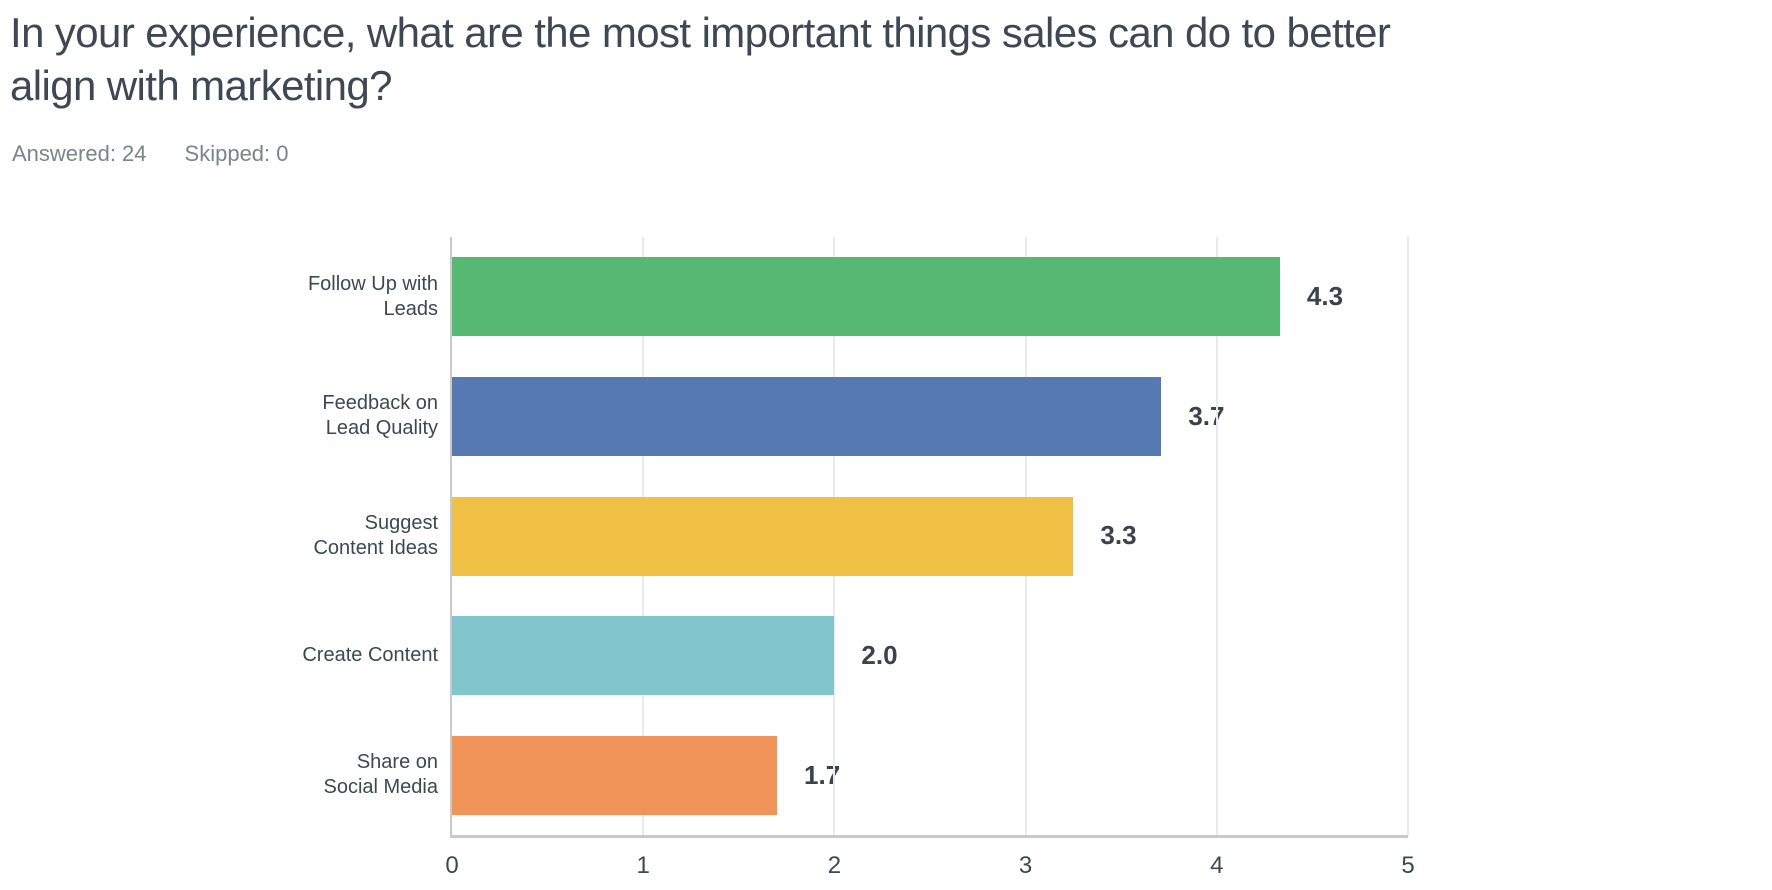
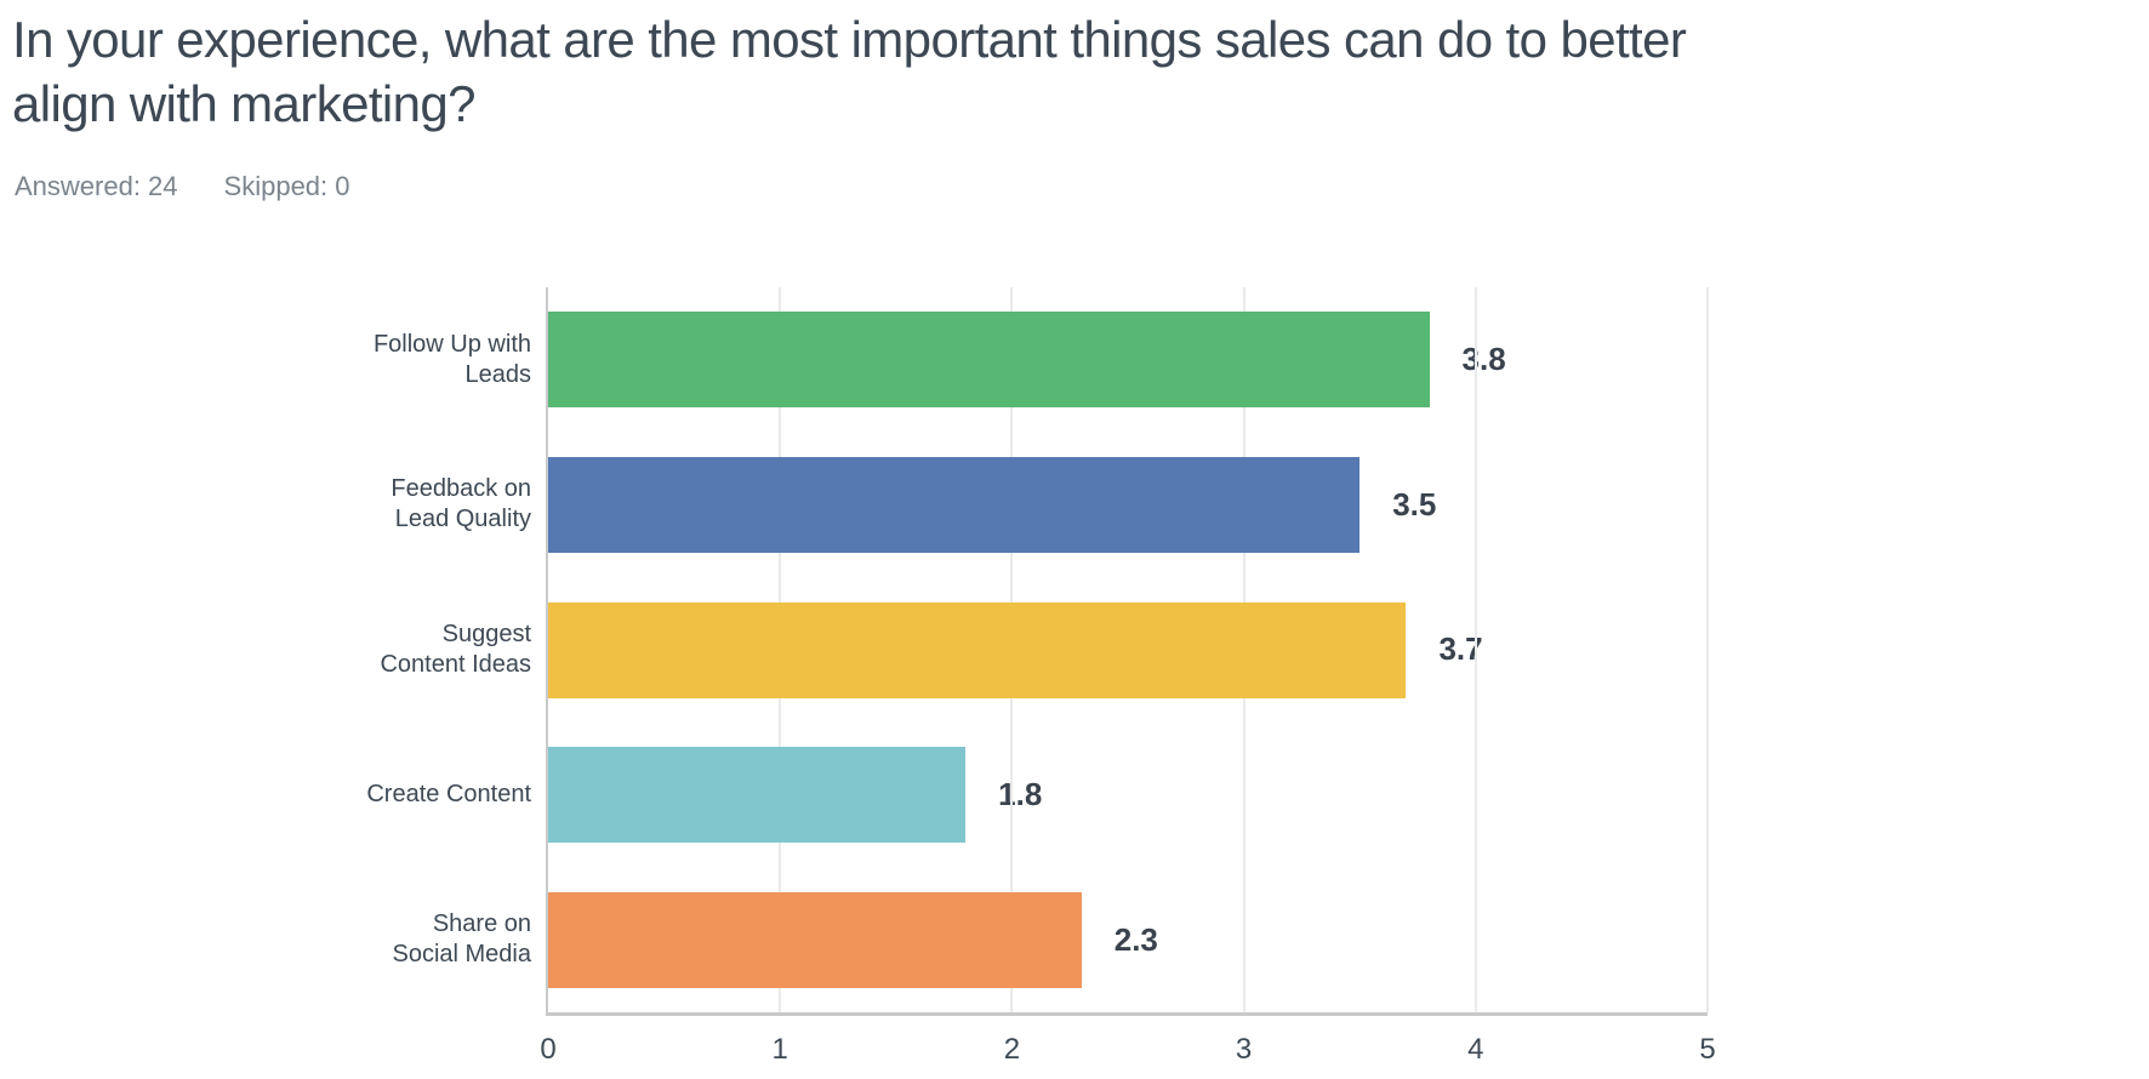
Follow Up with Leads: 4.3 -> 3.8
Feedback on Lead Quality: 3.7 -> 3.5
Suggest Content Ideas: 3.3 -> 3.7
Create Content: 2.0 -> 1.8
Share on Social Media: 1.7 -> 2.3
